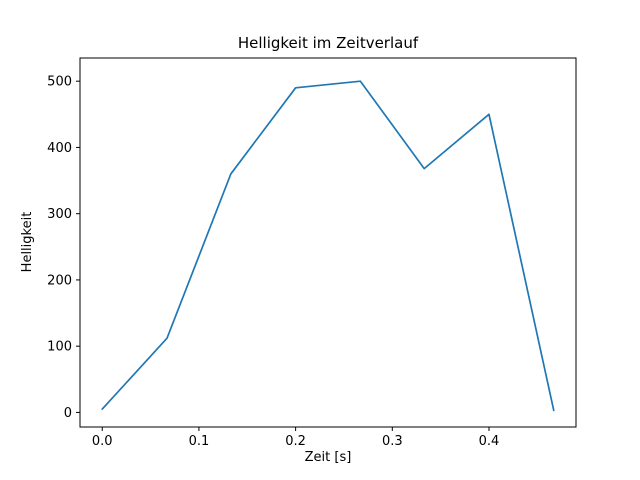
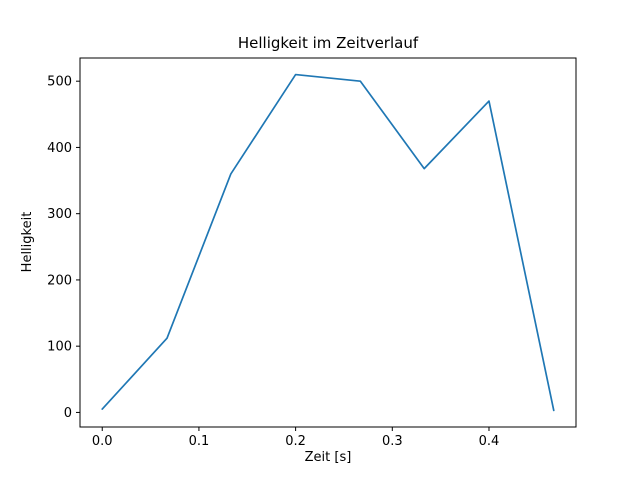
0.2: 490 -> 510
0.4: 450 -> 470
